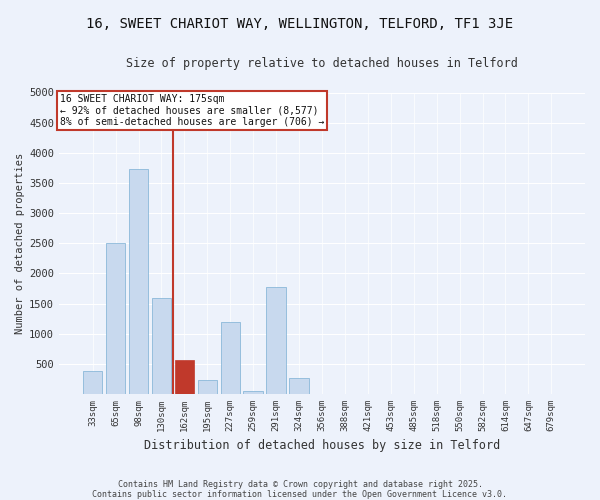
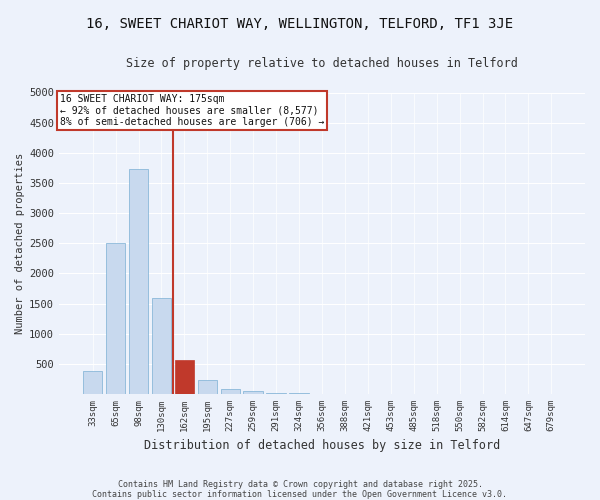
227sqm: 1200 -> 80
291sqm: 1780 -> 20
324sqm: 260 -> 10
